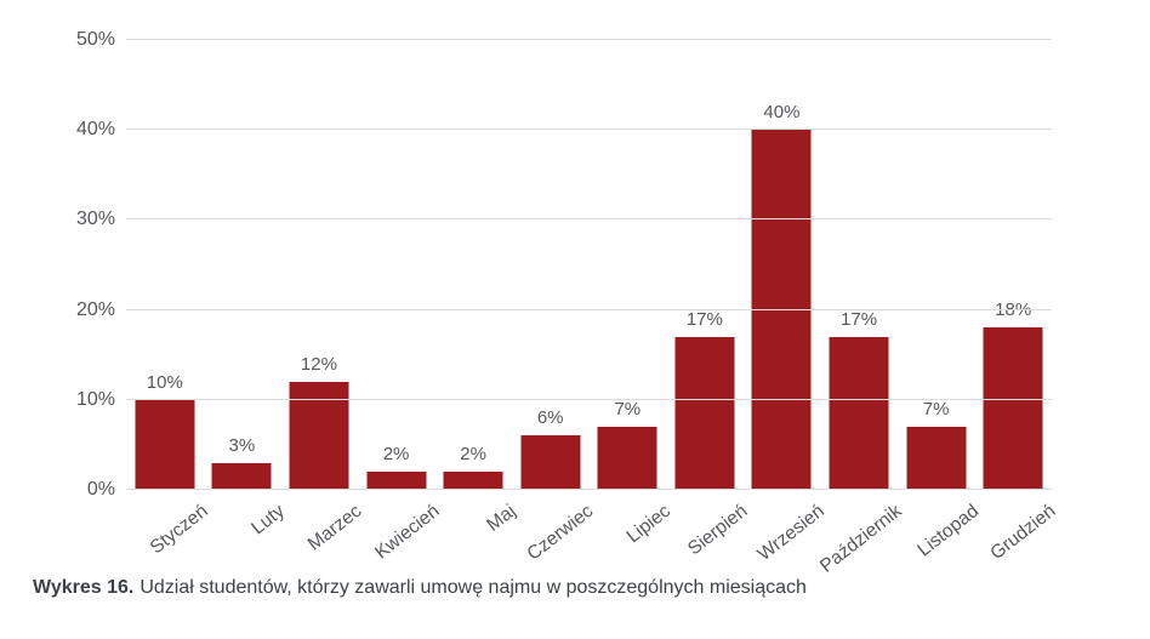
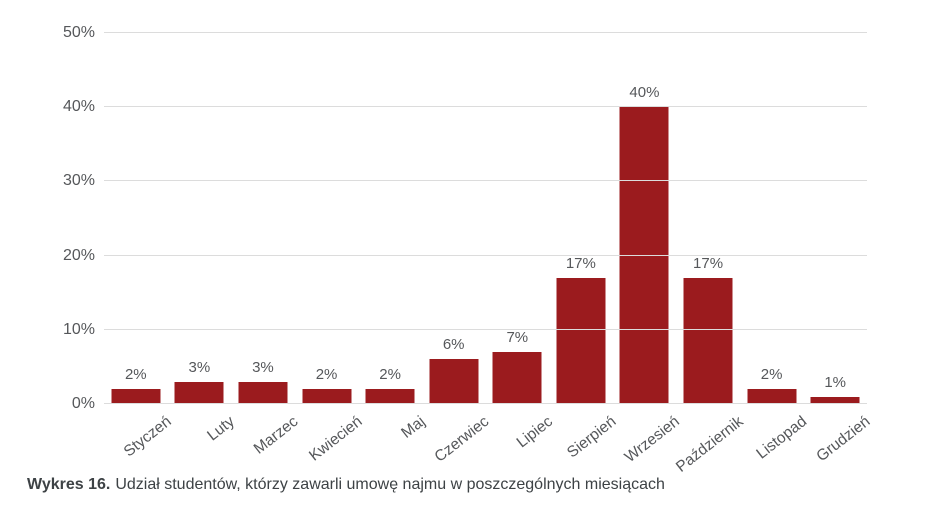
Styczeń: 10% -> 2%
Marzec: 12% -> 3%
Listopad: 7% -> 2%
Grudzień: 18% -> 1%
